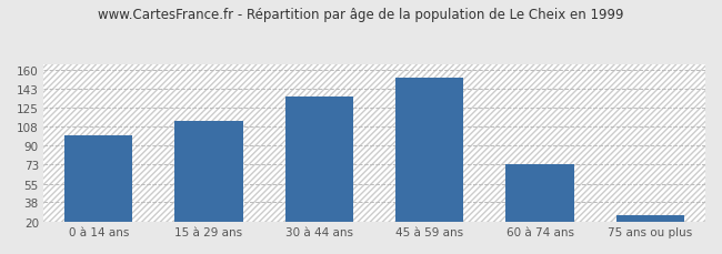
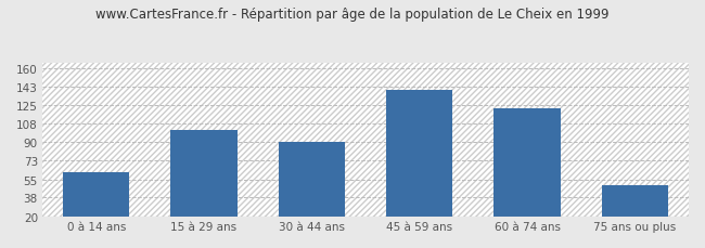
0 à 14 ans: 100 -> 62
15 à 29 ans: 113 -> 102
30 à 44 ans: 135 -> 90
45 à 59 ans: 153 -> 140
60 à 74 ans: 73 -> 122
75 ans ou plus: 26 -> 50
